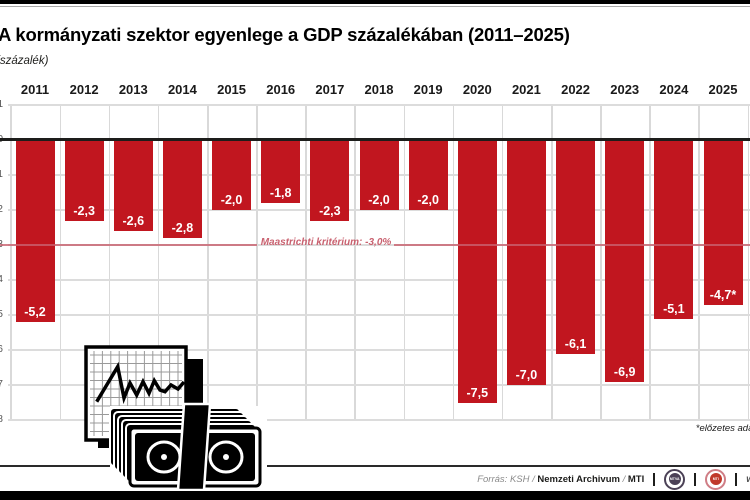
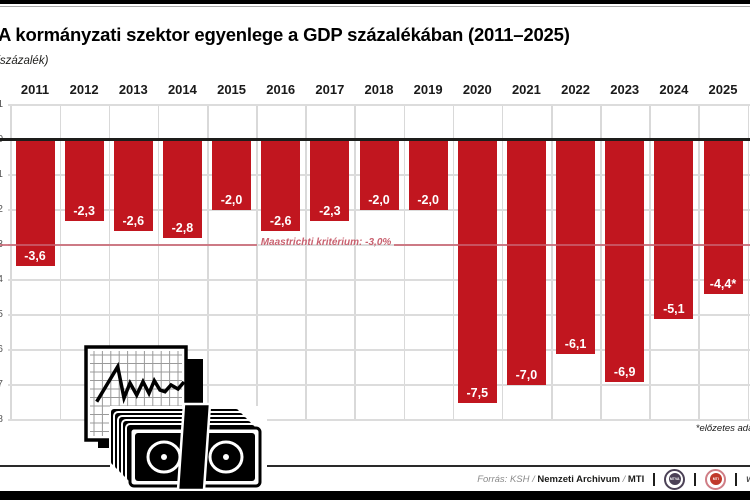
2011: -5,2 -> -3,6
2016: -1,8 -> -2,6
2025: -4,7 -> -4,4
